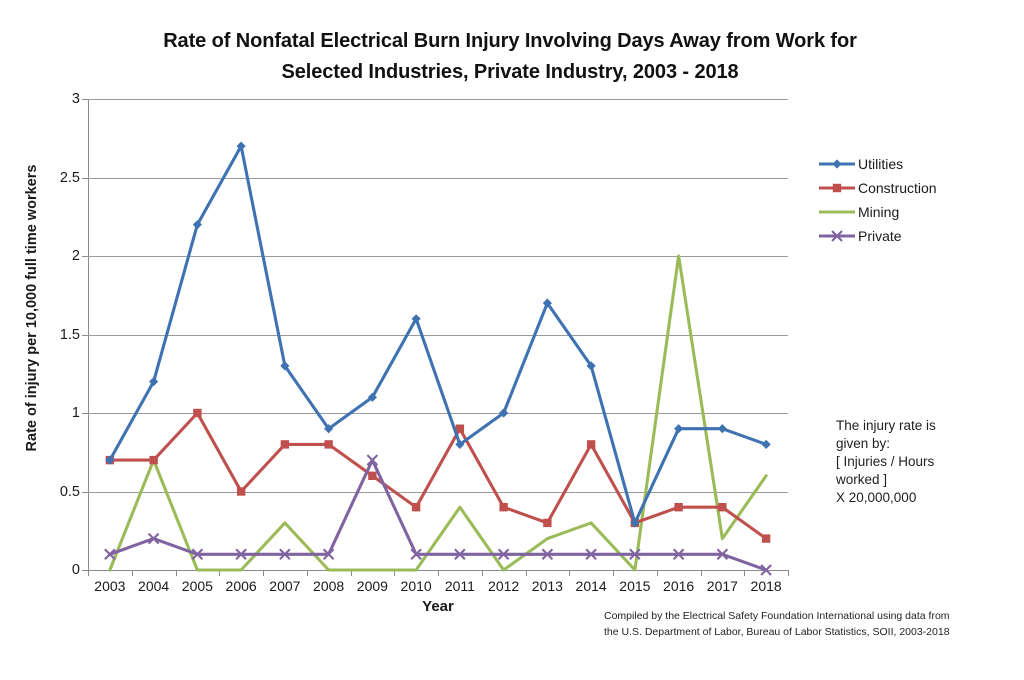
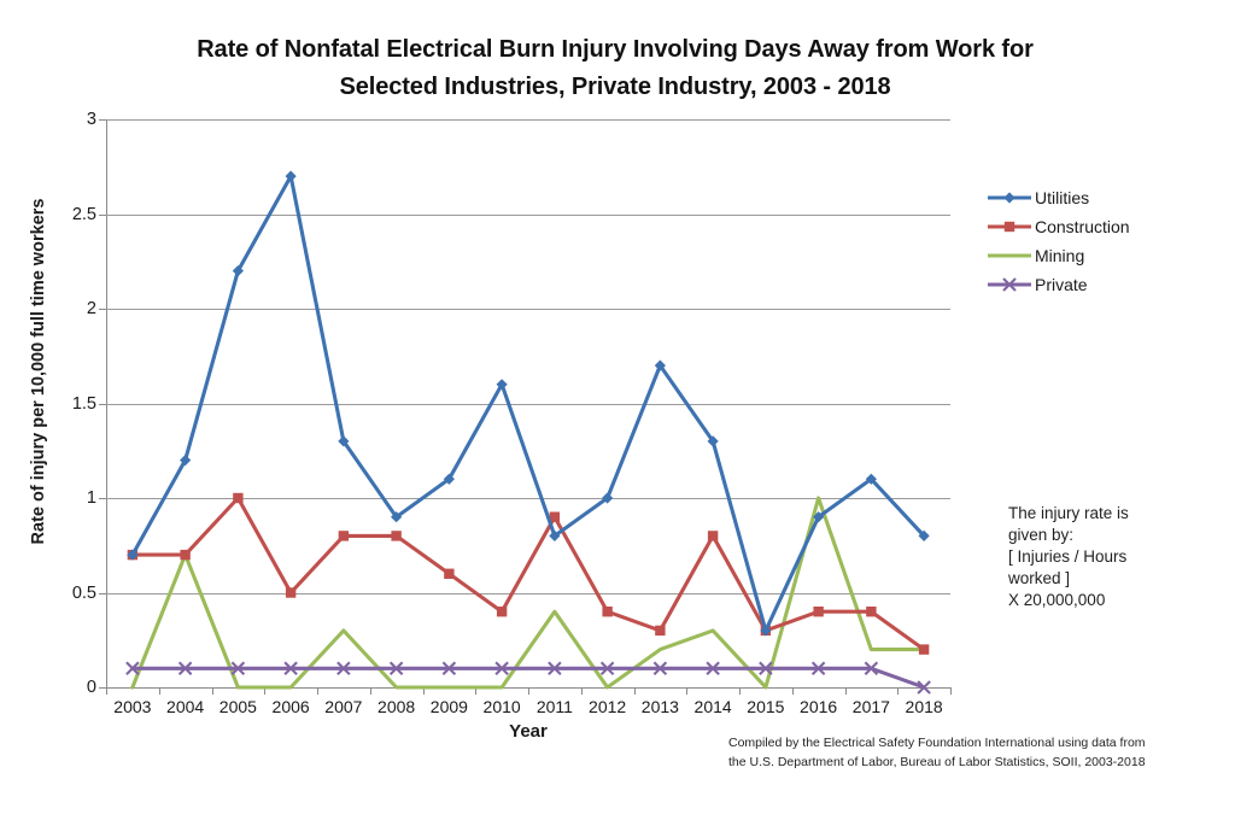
Private/2004: 0.2 -> 0.1
Private/2009: 0.7 -> 0.1
Mining/2016: 2.0 -> 1.0
Utilities/2017: 0.9 -> 1.1
Mining/2018: 0.6 -> 0.2
